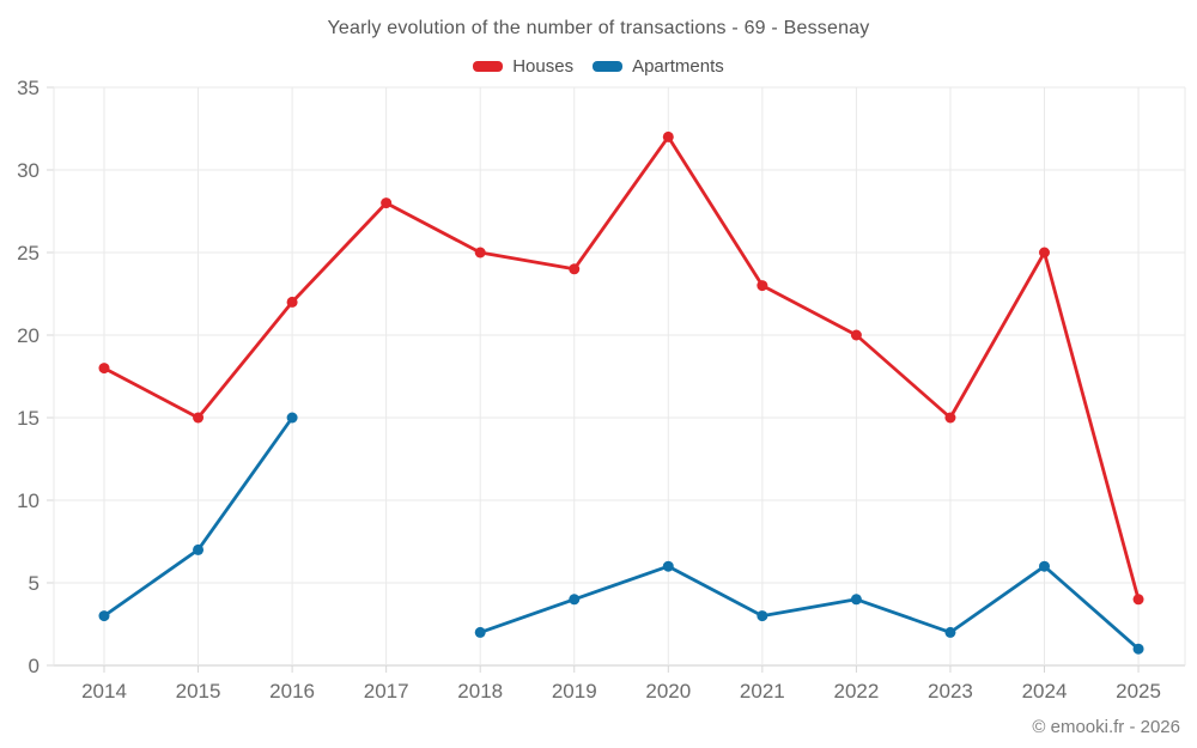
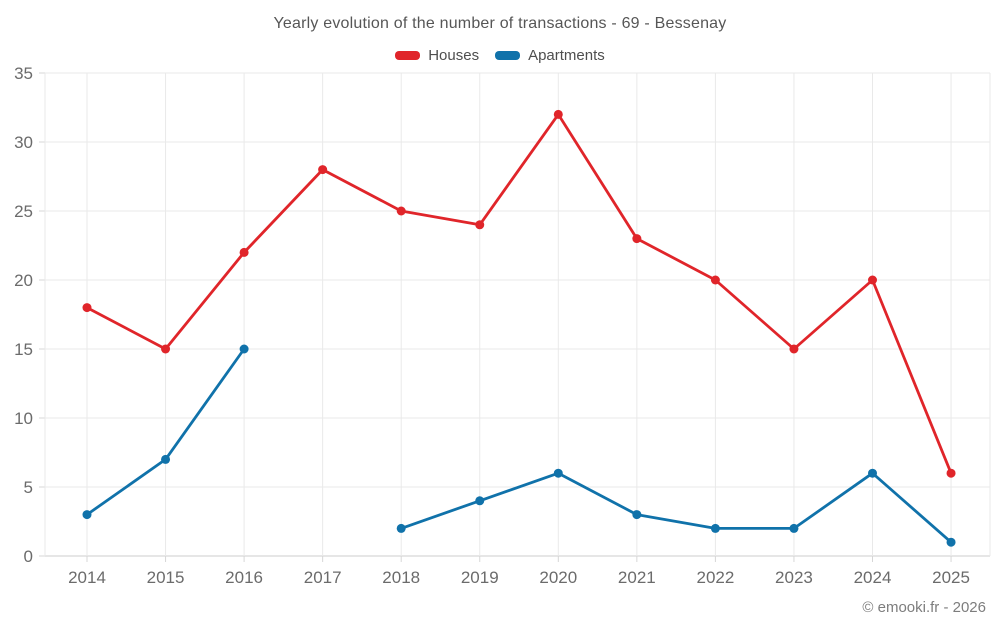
Apartments/2022: 4 -> 2
Houses/2024: 25 -> 20
Houses/2025: 4 -> 6
